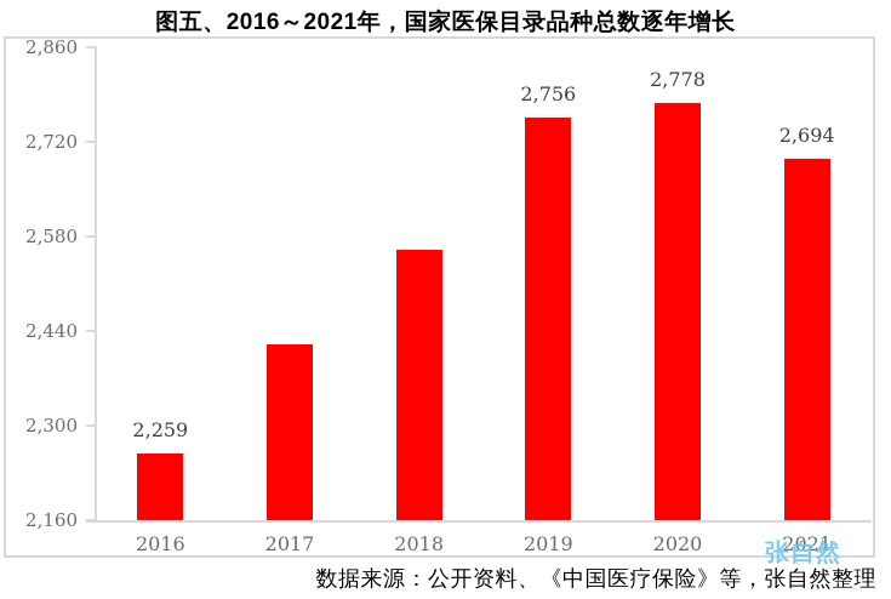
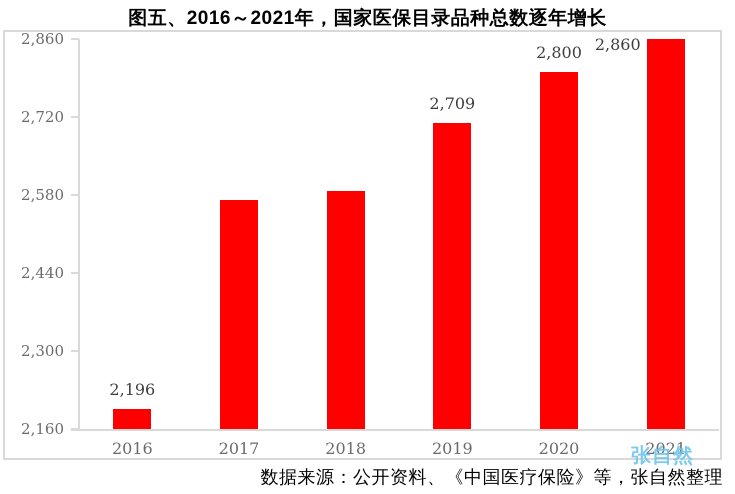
2016: 2,259 -> 2,196
2017: 2420 -> 2570
2018: 2560 -> 2590
2019: 2,756 -> 2,709
2020: 2,778 -> 2,800
2021: 2,694 -> 2,860
